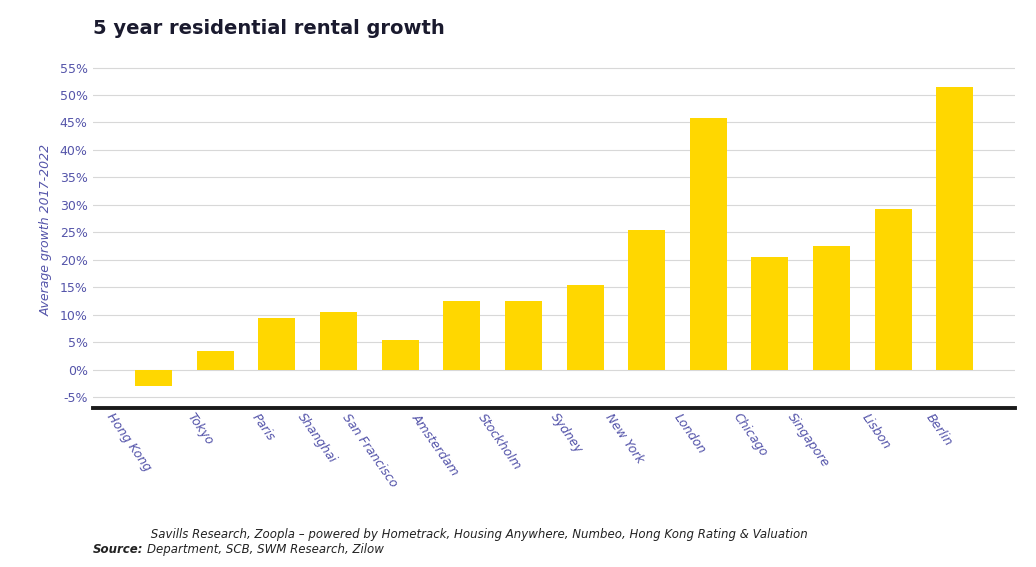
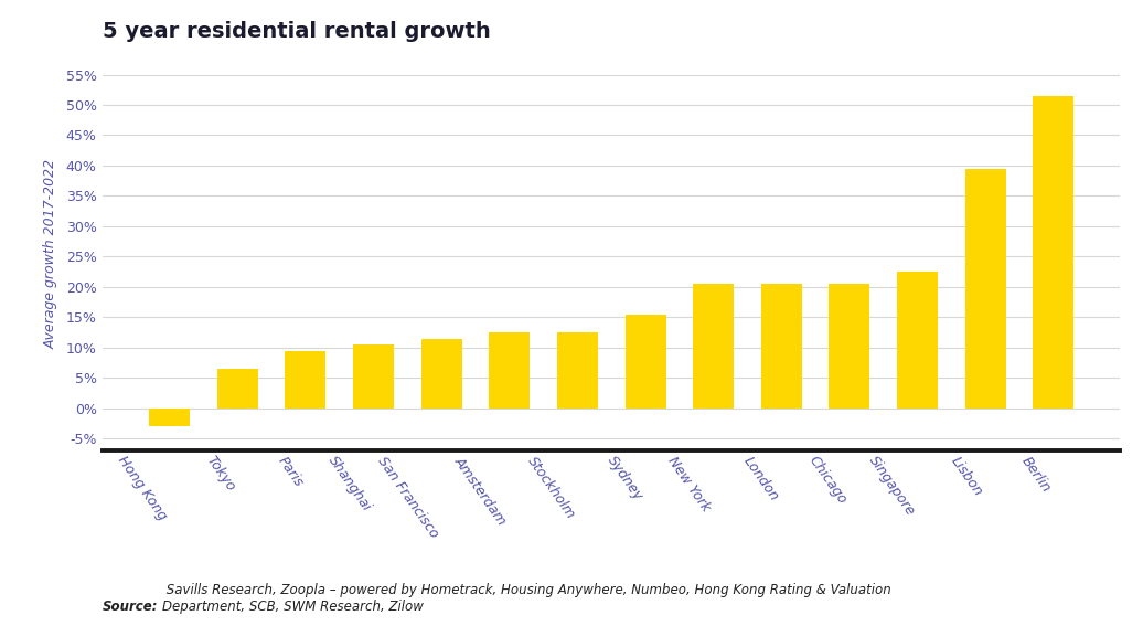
Tokyo: 3.4% -> 6.5%
San Francisco: 5.4% -> 11.5%
New York: 25.4% -> 20.5%
London: 45.8% -> 20.5%
Lisbon: 29.2% -> 39.5%
